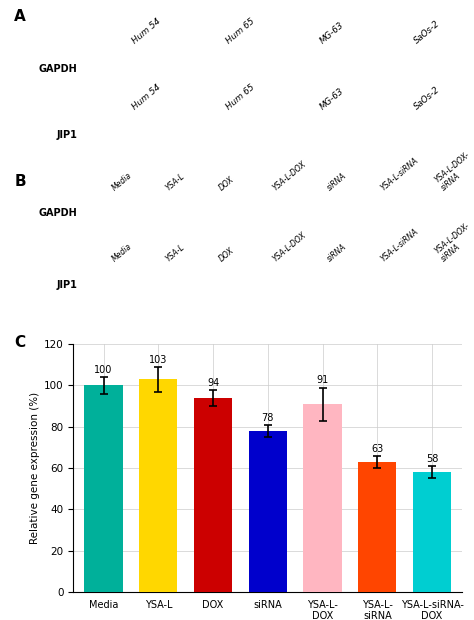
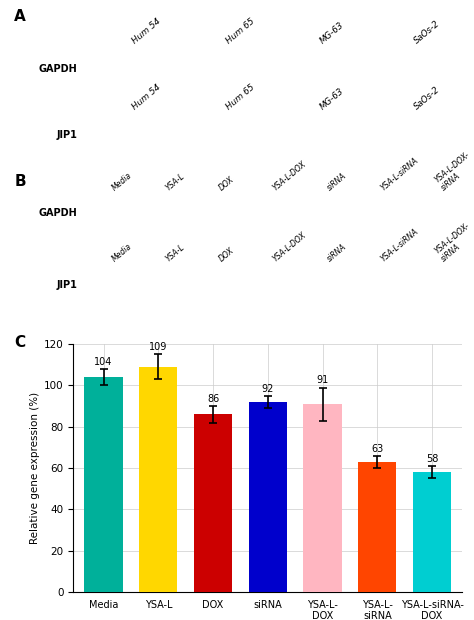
Media: 100 -> 104
YSA-L: 103 -> 109
DOX: 94 -> 86
siRNA: 78 -> 92
